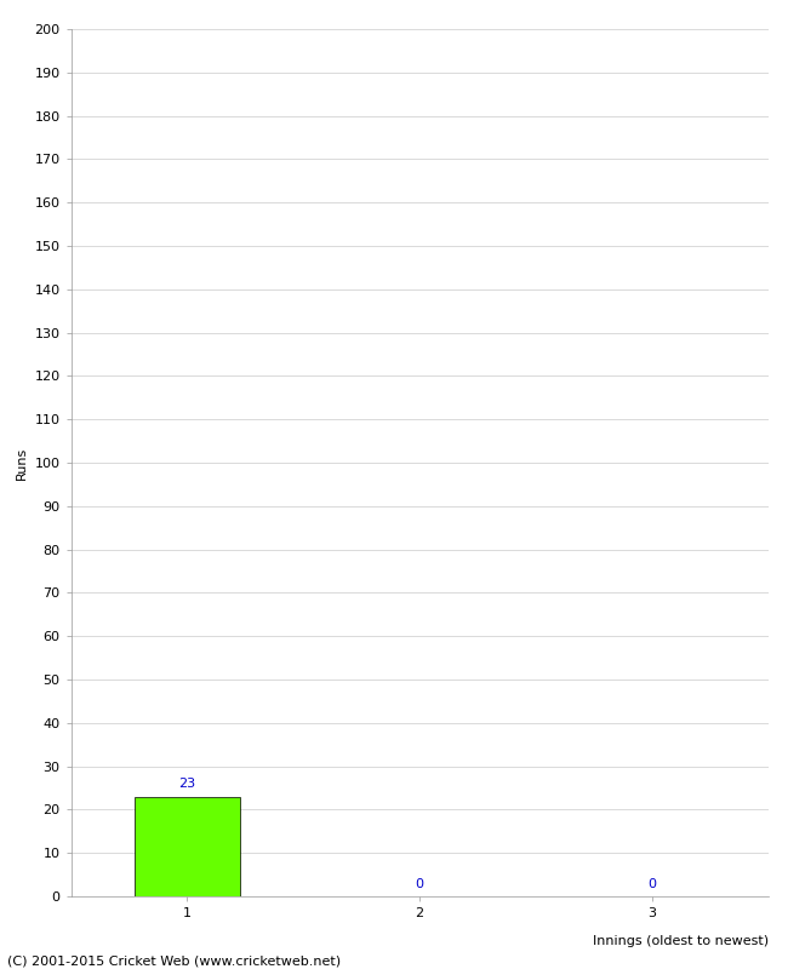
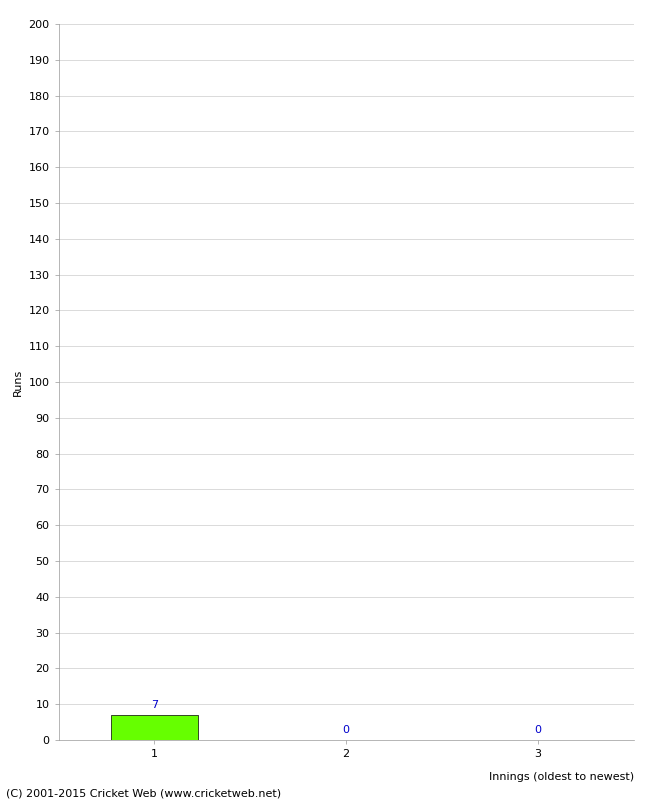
1: 23 -> 7
